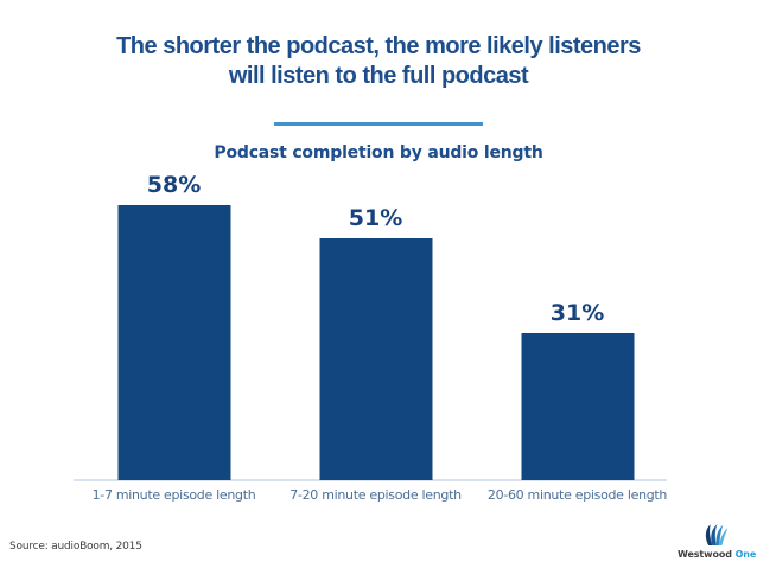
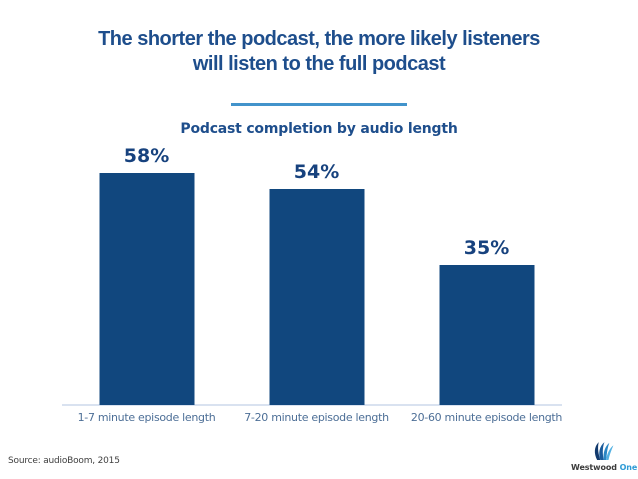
7-20 minute episode length: 51% -> 54%
20-60 minute episode length: 31% -> 35%
